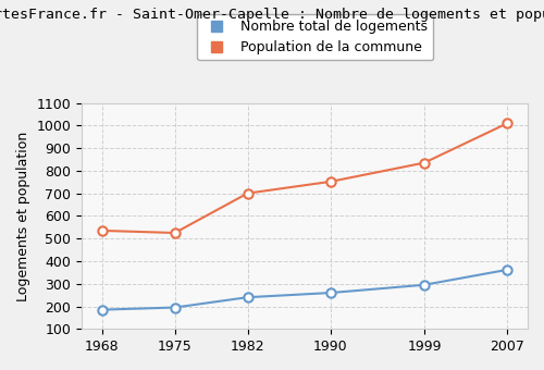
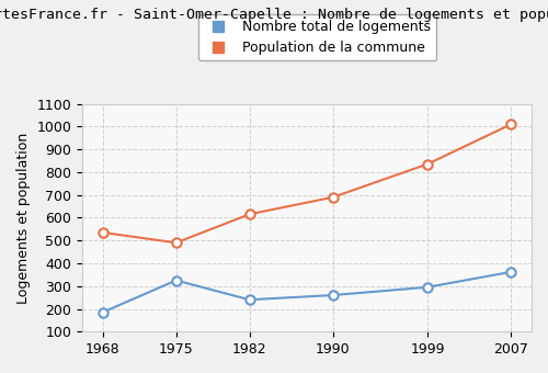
Nombre total de logements/1975: 195 -> 325
Population de la commune/1975: 525 -> 490
Population de la commune/1982: 700 -> 615
Population de la commune/1990: 752 -> 690
